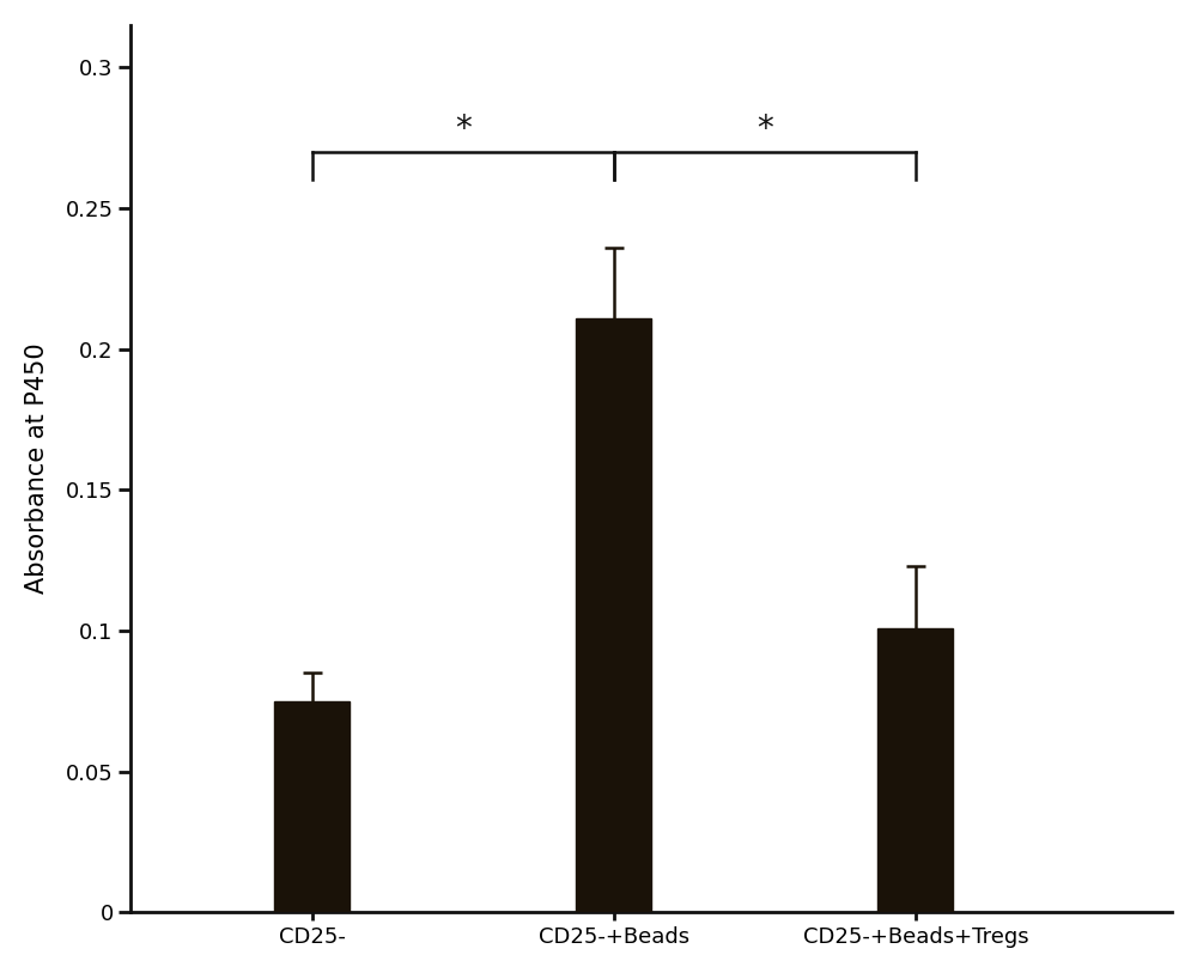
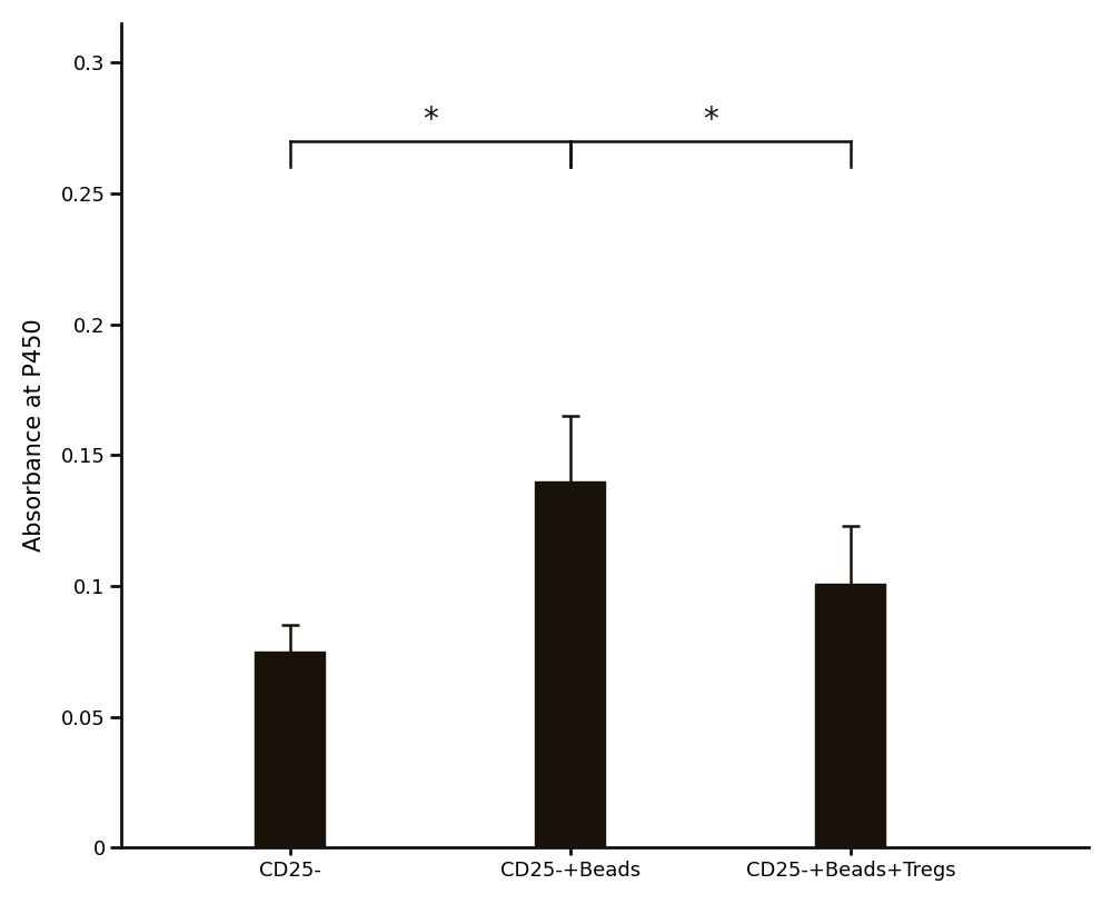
CD25-+Beads: 0.211 -> 0.140
